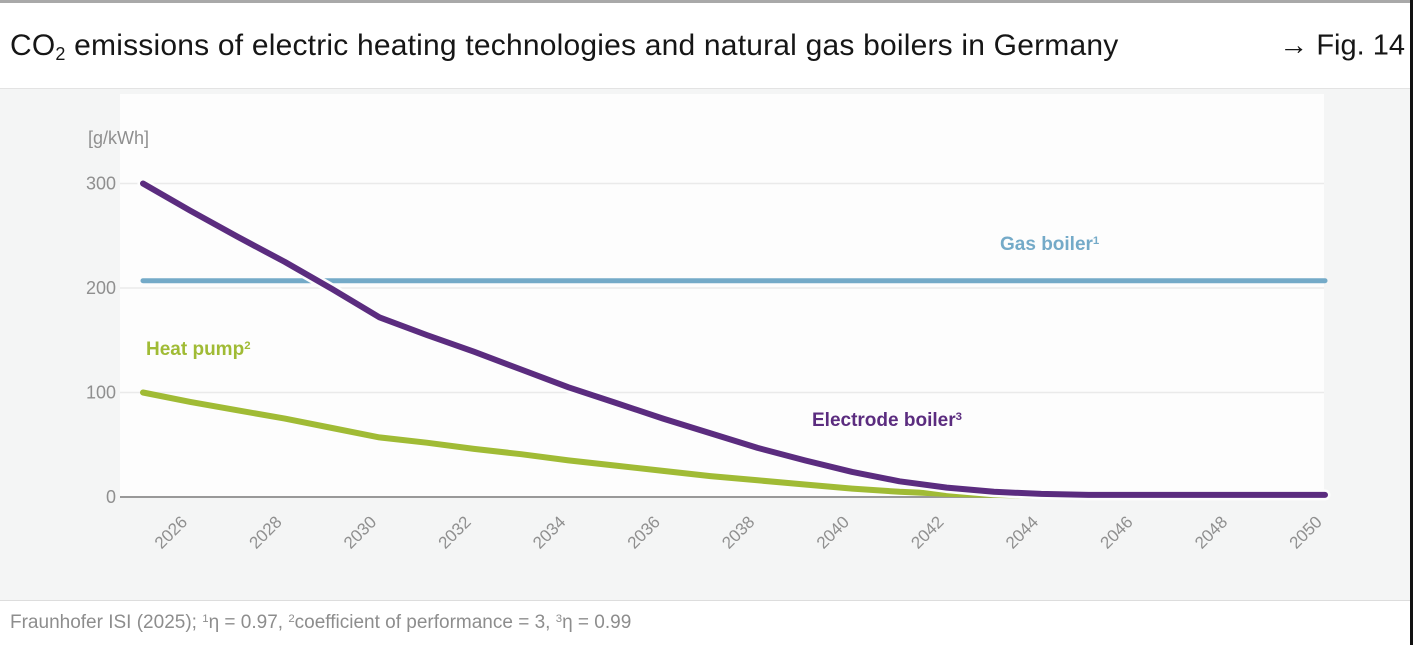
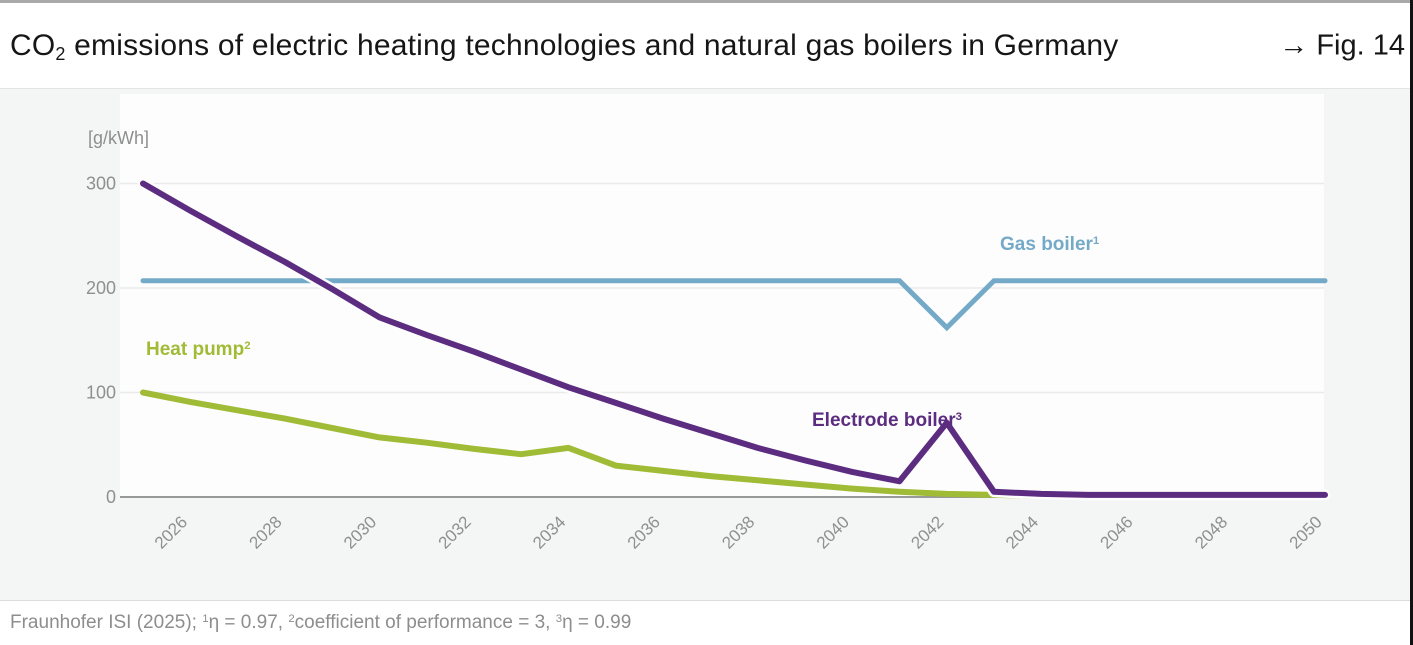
Heat pump/2034: 35 -> 47
Gas boiler/2042: 207 -> 162
Electrode boiler/2042: 9 -> 71
